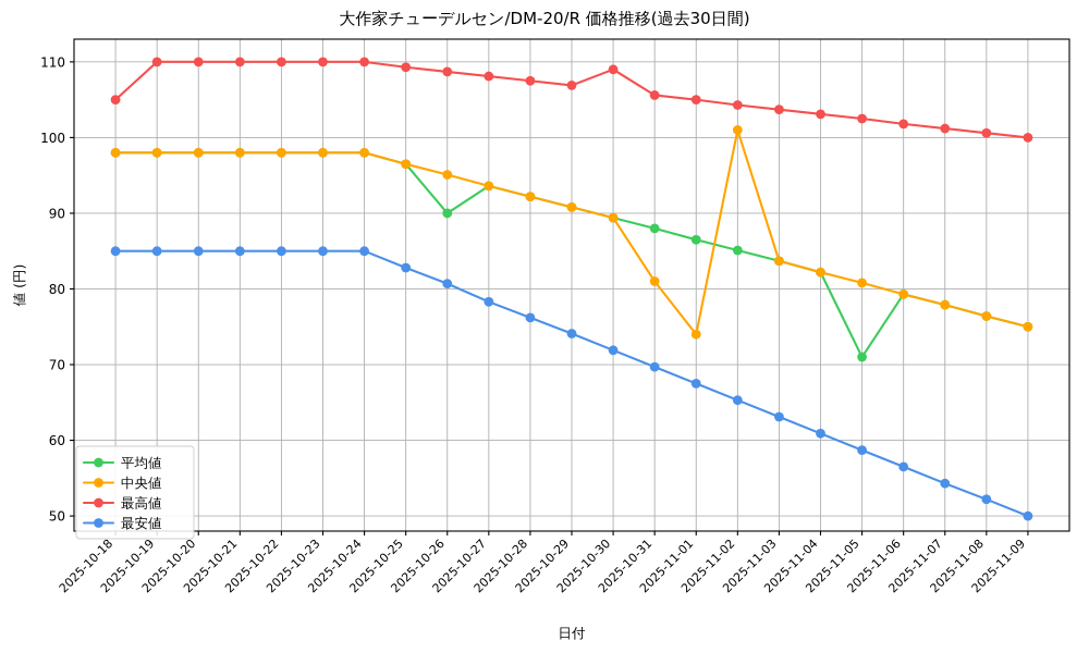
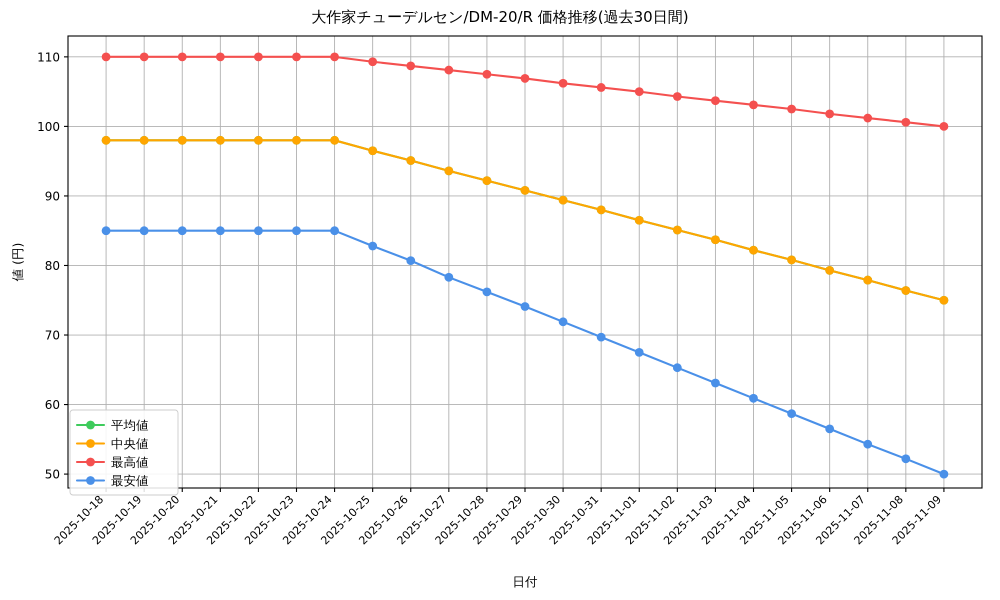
最高値/2025-10-18: 105 -> 110
平均値/2025-10-26: 90 -> 95
最高値/2025-10-30: 109 -> 106
中央値/2025-10-31: 81 -> 88
中央値/2025-11-01: 74 -> 86
中央値/2025-11-02: 101 -> 85
平均値/2025-11-05: 71 -> 81
